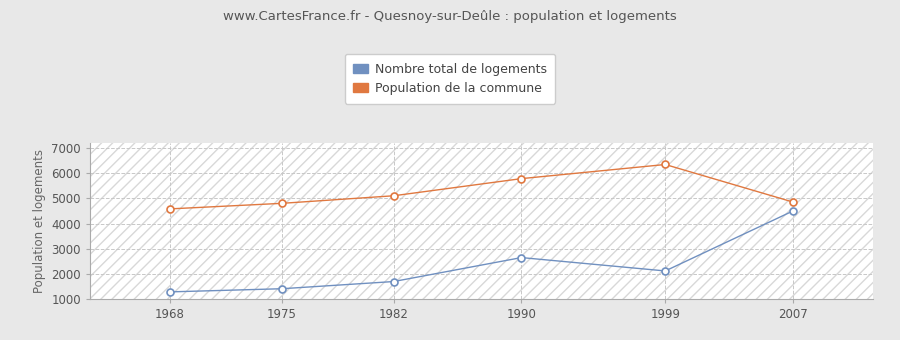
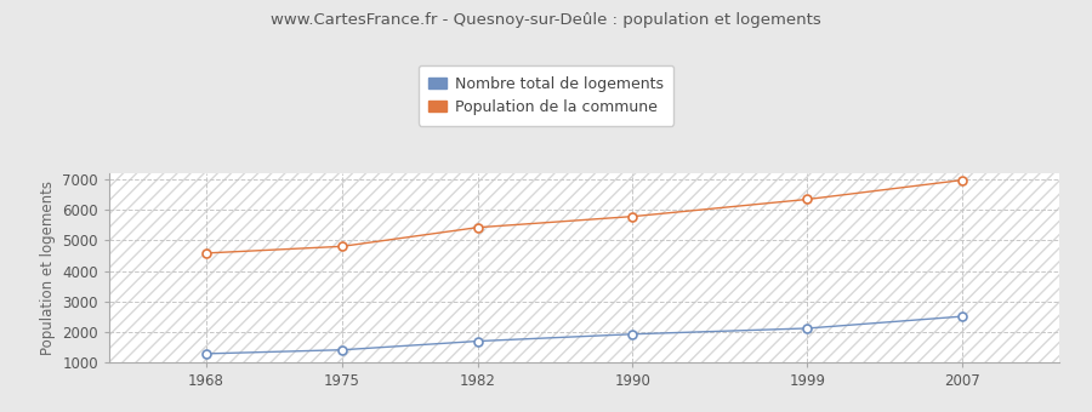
Population de la commune/1982: 5100 -> 5420
Nombre total de logements/1990: 2650 -> 1930
Nombre total de logements/2007: 4500 -> 2510
Population de la commune/2007: 4850 -> 6970
